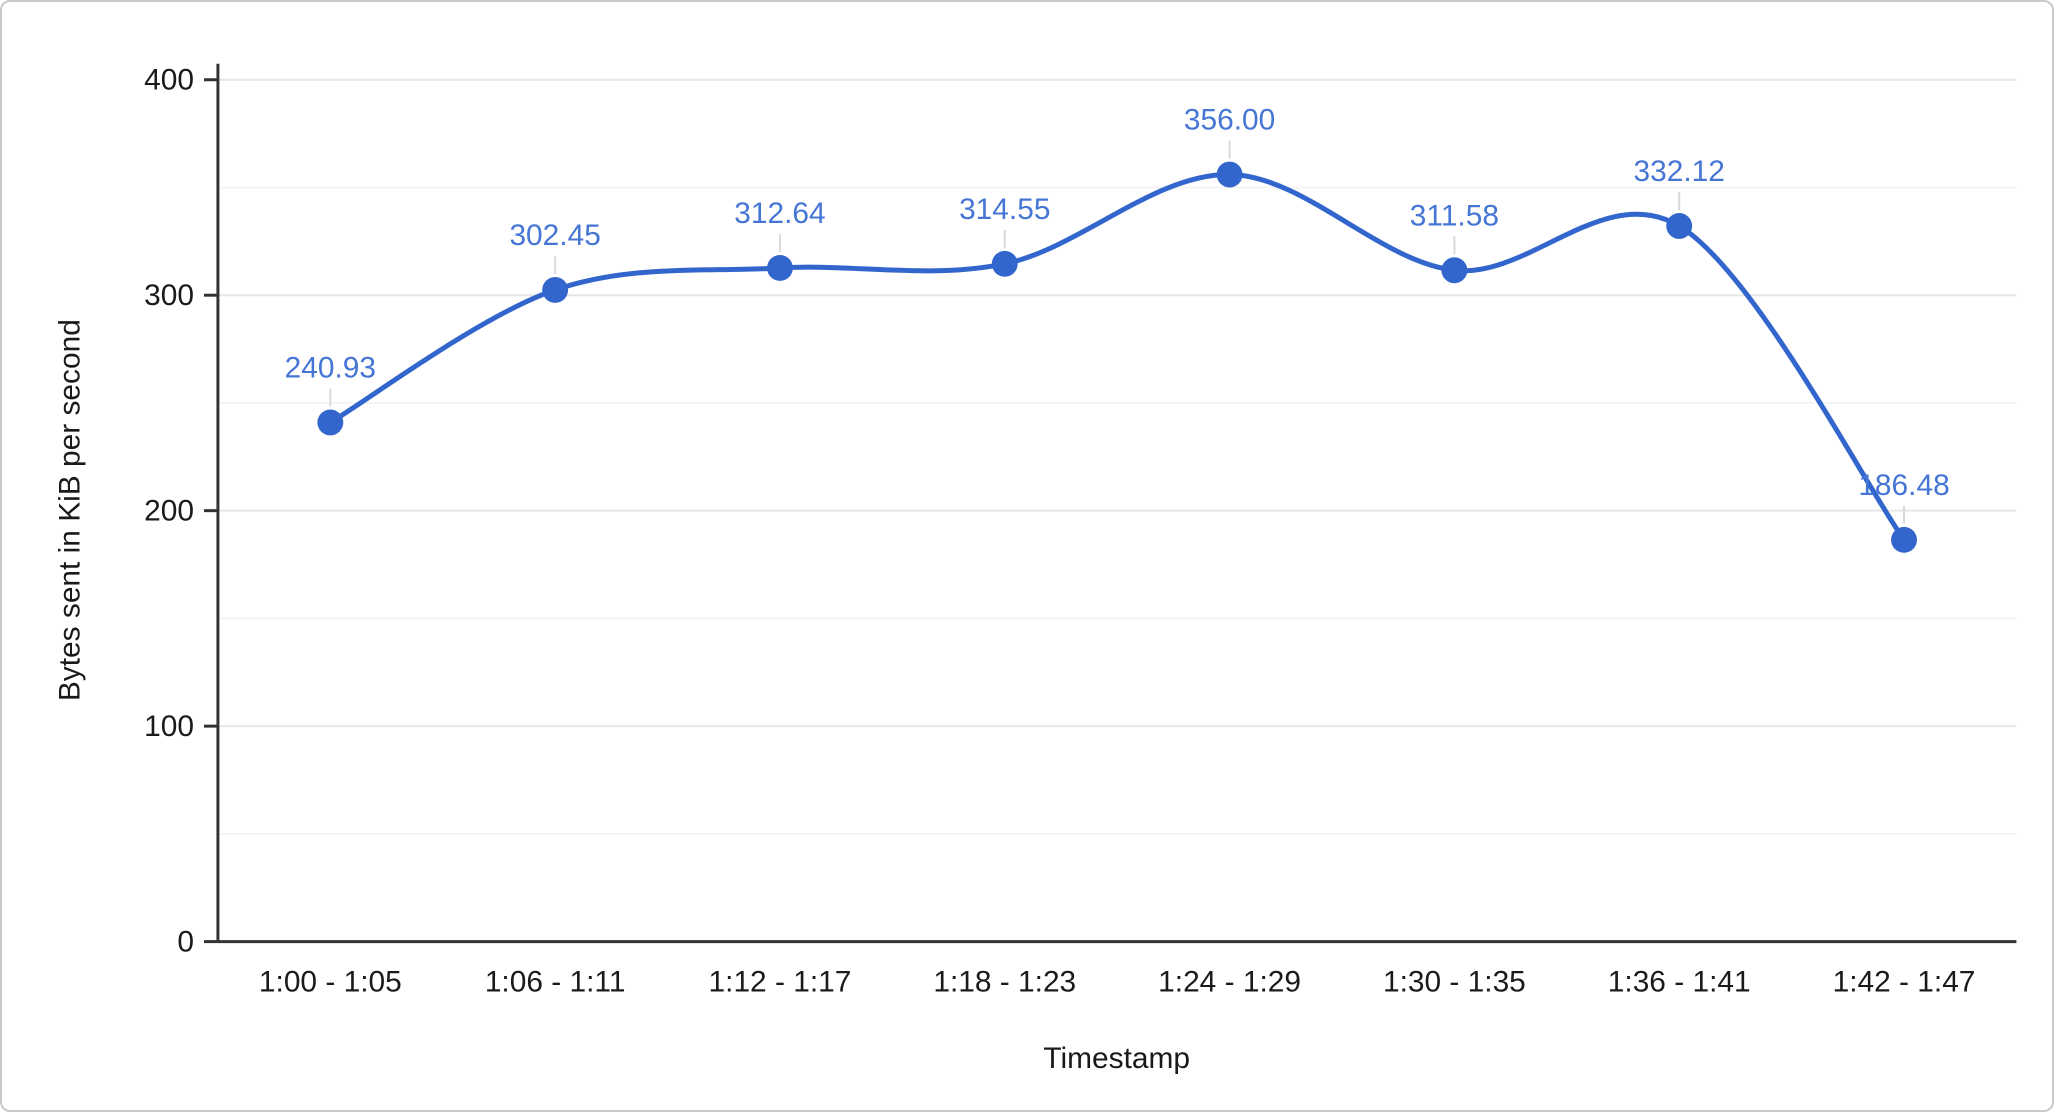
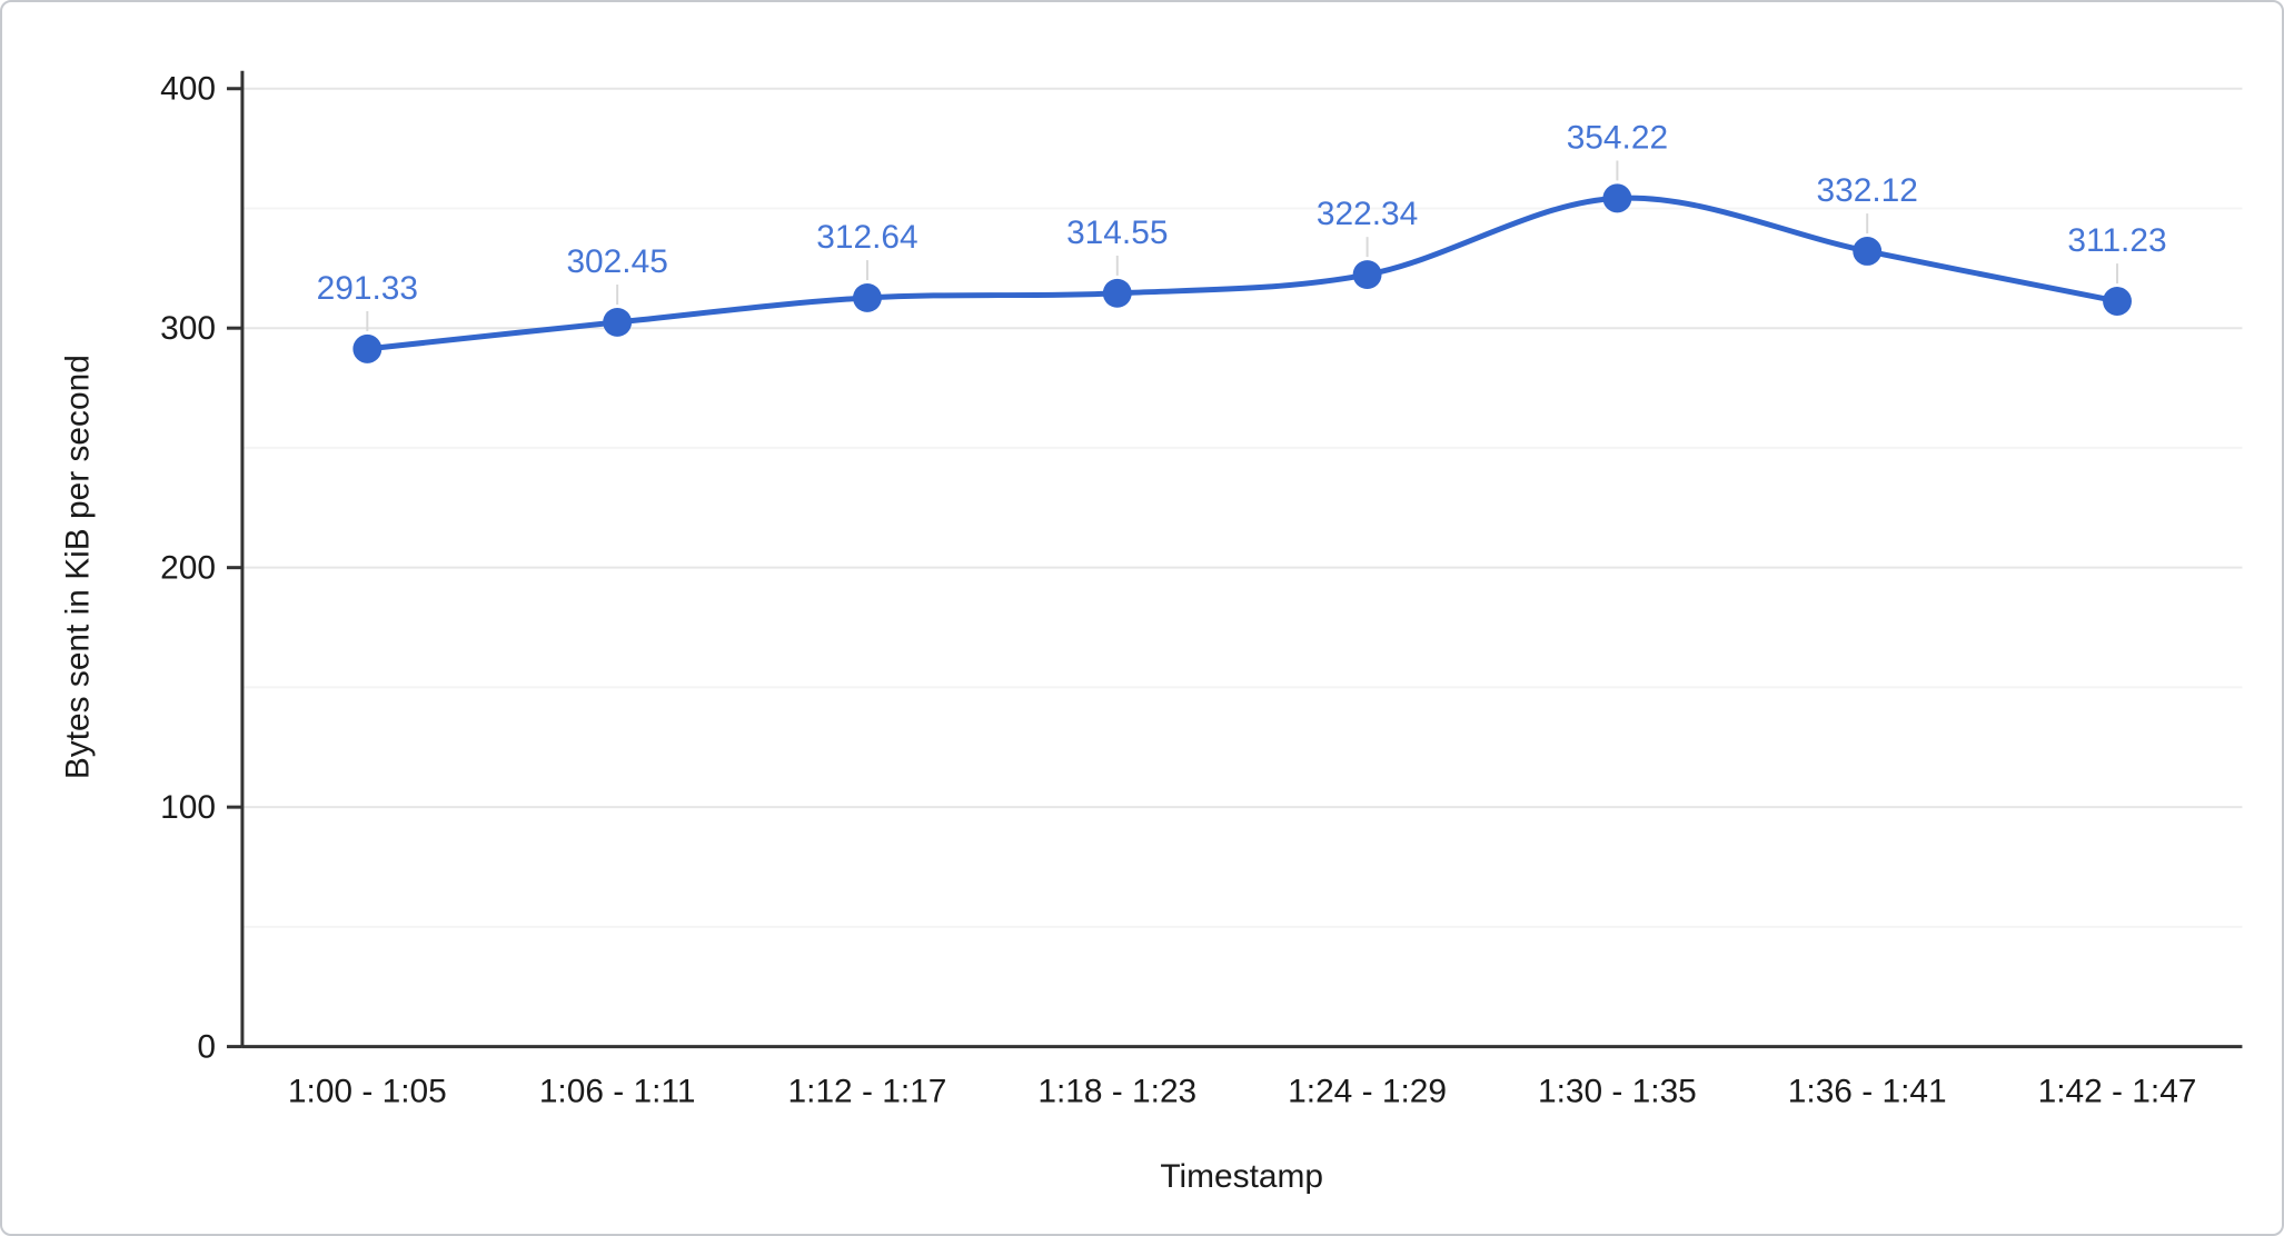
1:00 - 1:05: 240.93 -> 291.33
1:24 - 1:29: 356.00 -> 322.34
1:30 - 1:35: 311.58 -> 354.22
1:42 - 1:47: 186.48 -> 311.23
